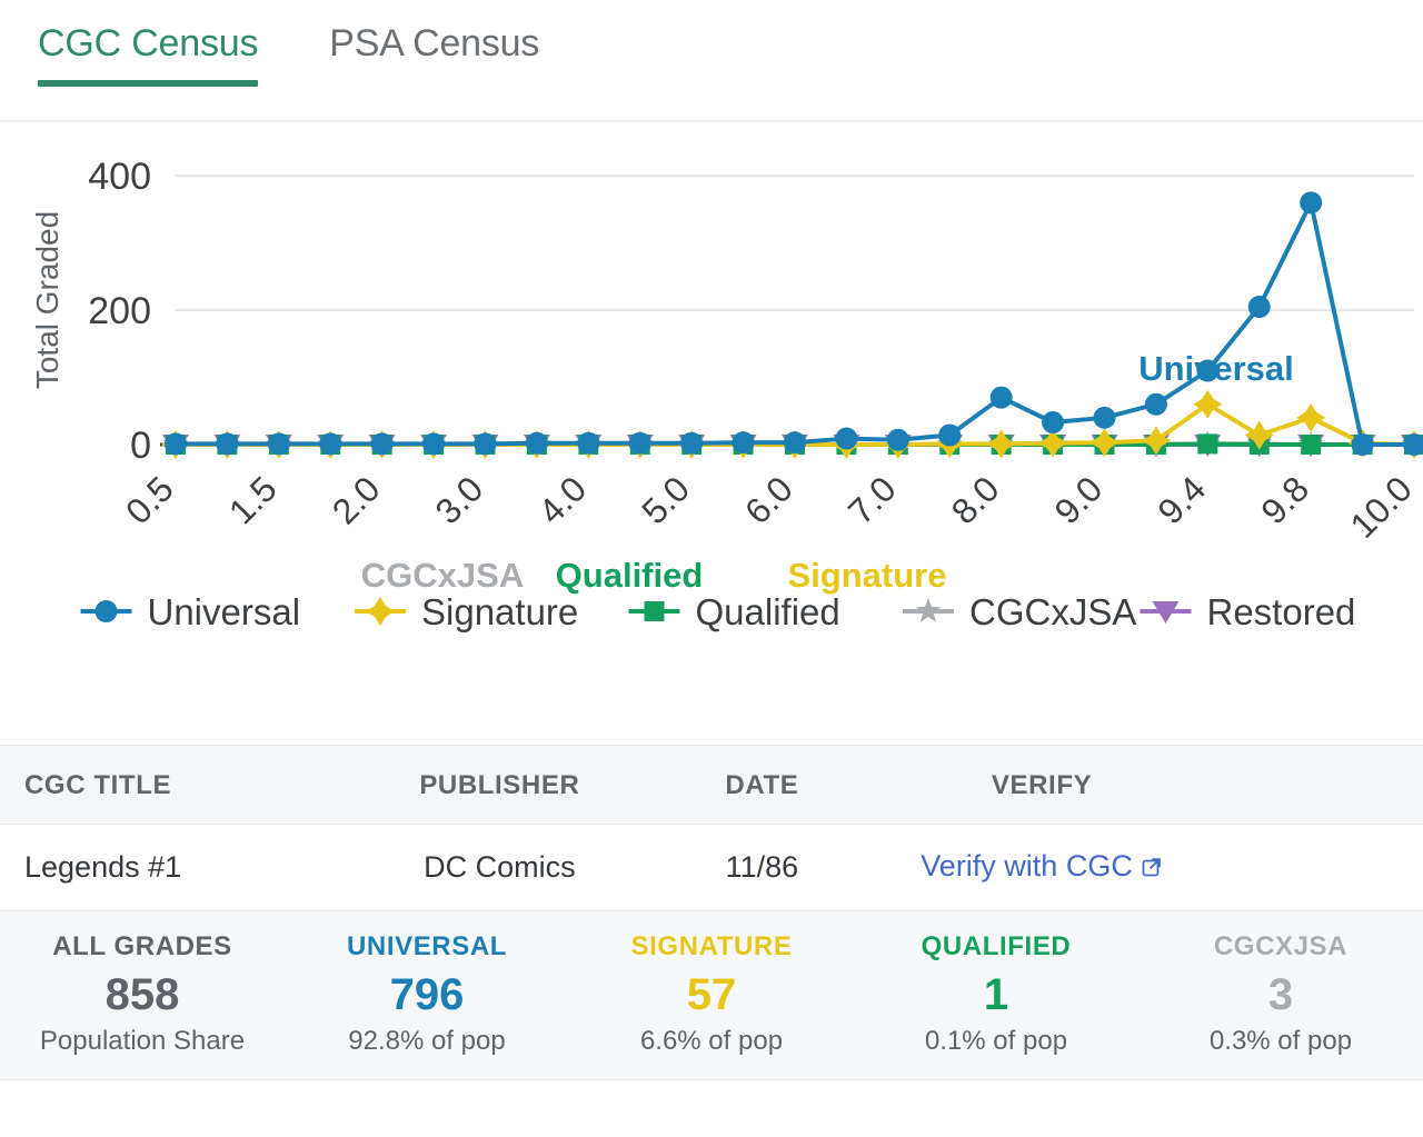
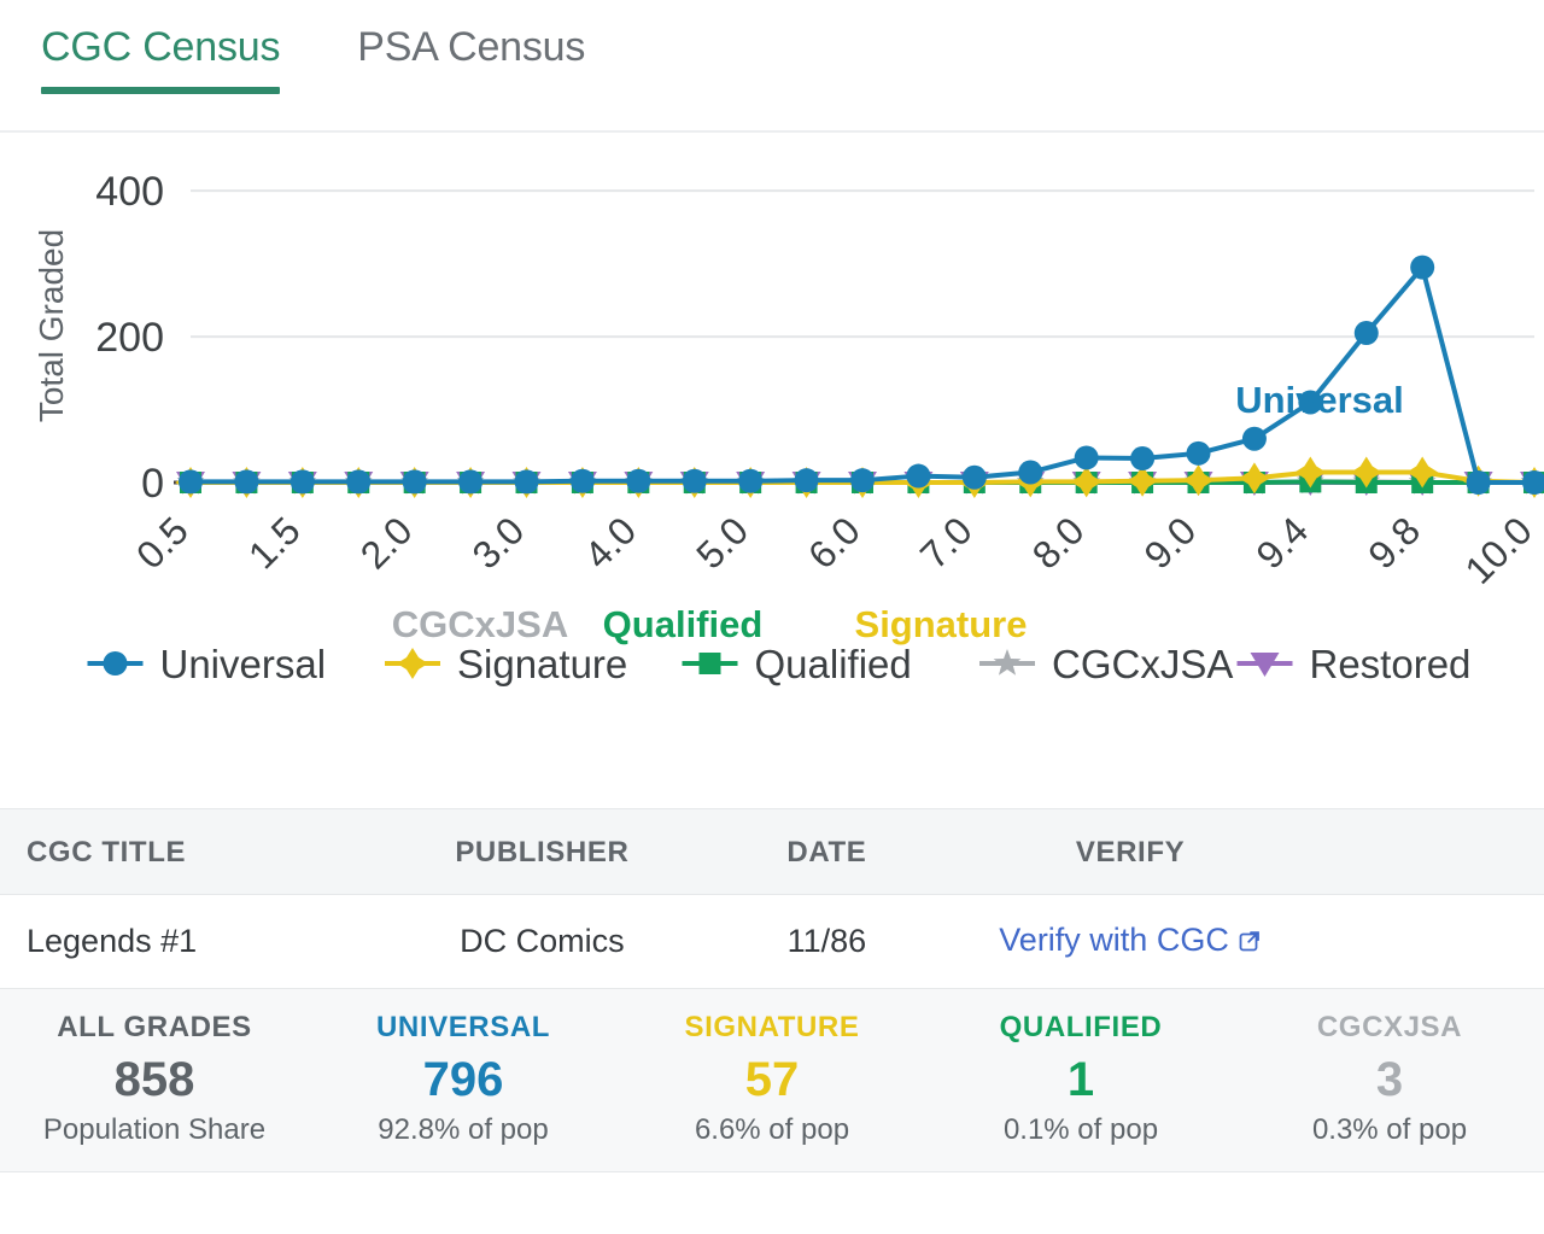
Universal/8.0: 70 -> 30
Signature/9.4: 60 -> 10
Universal/9.8: 360 -> 300
Signature/9.8: 40 -> 10
